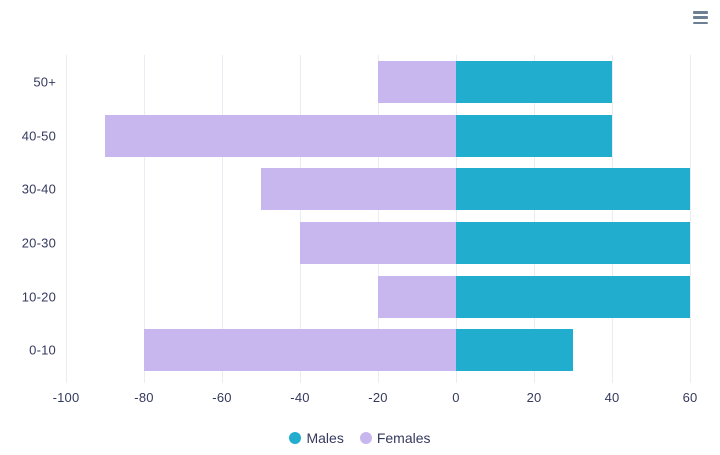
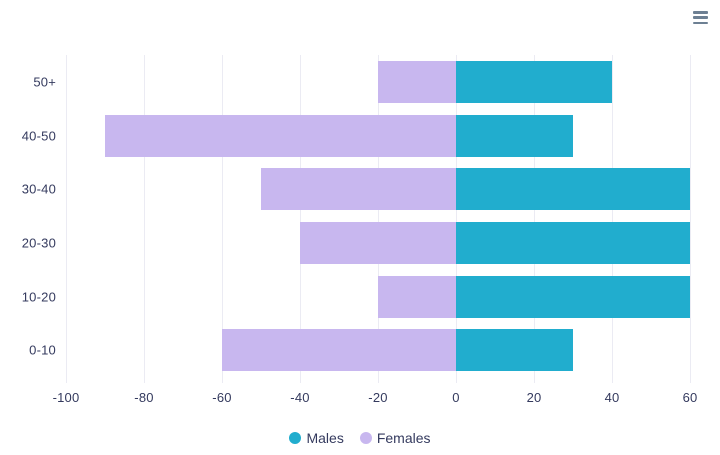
Males/40-50: 40 -> 30
Females/0-10: -80 -> -60
